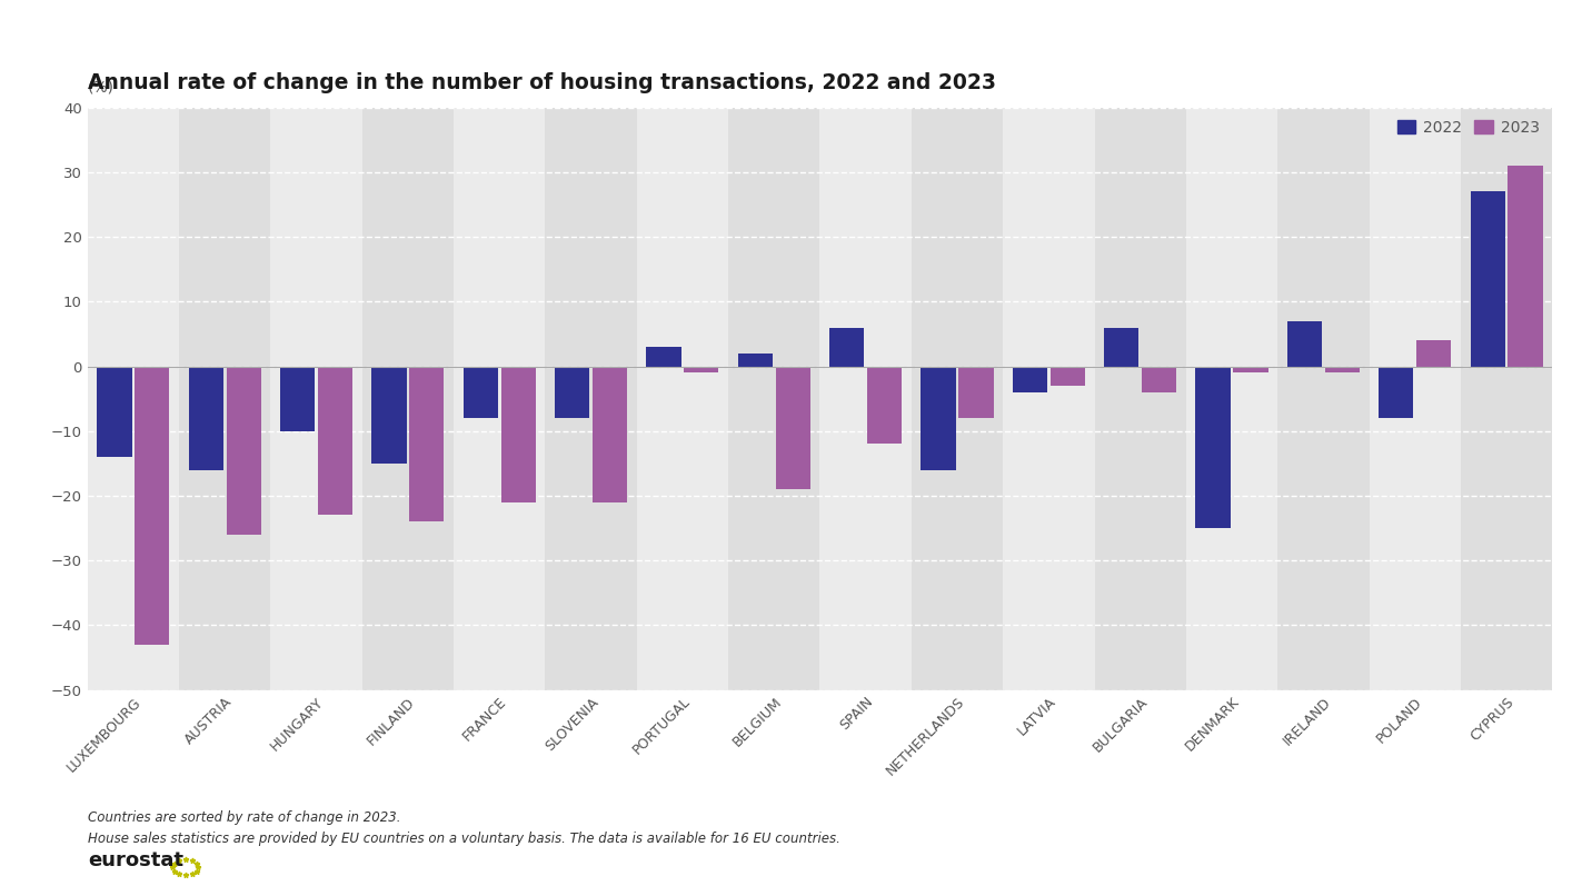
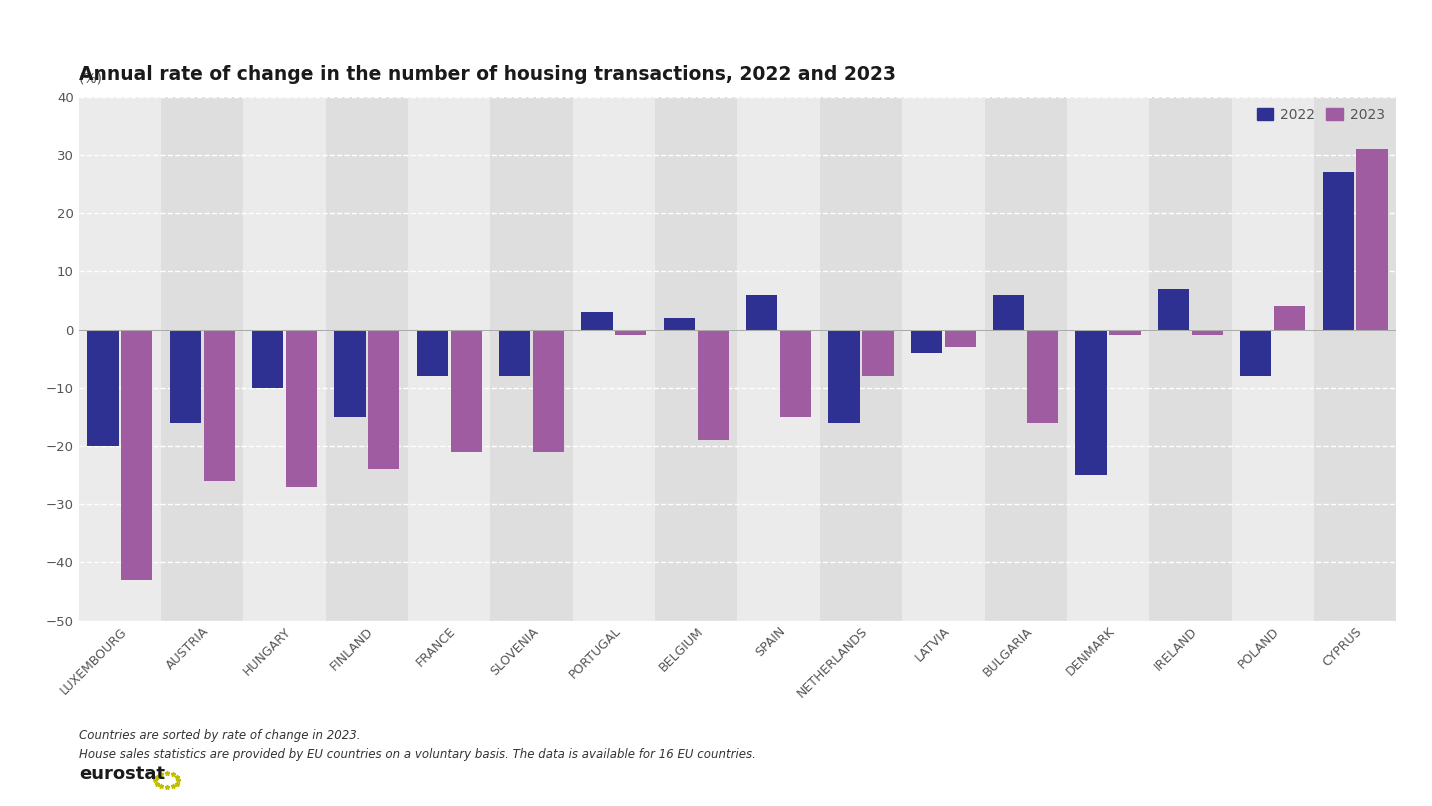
2022/LUXEMBOURG: -14 -> -20
2023/HUNGARY: -23 -> -27
2023/SPAIN: -12 -> -15
2023/BULGARIA: -4 -> -16
